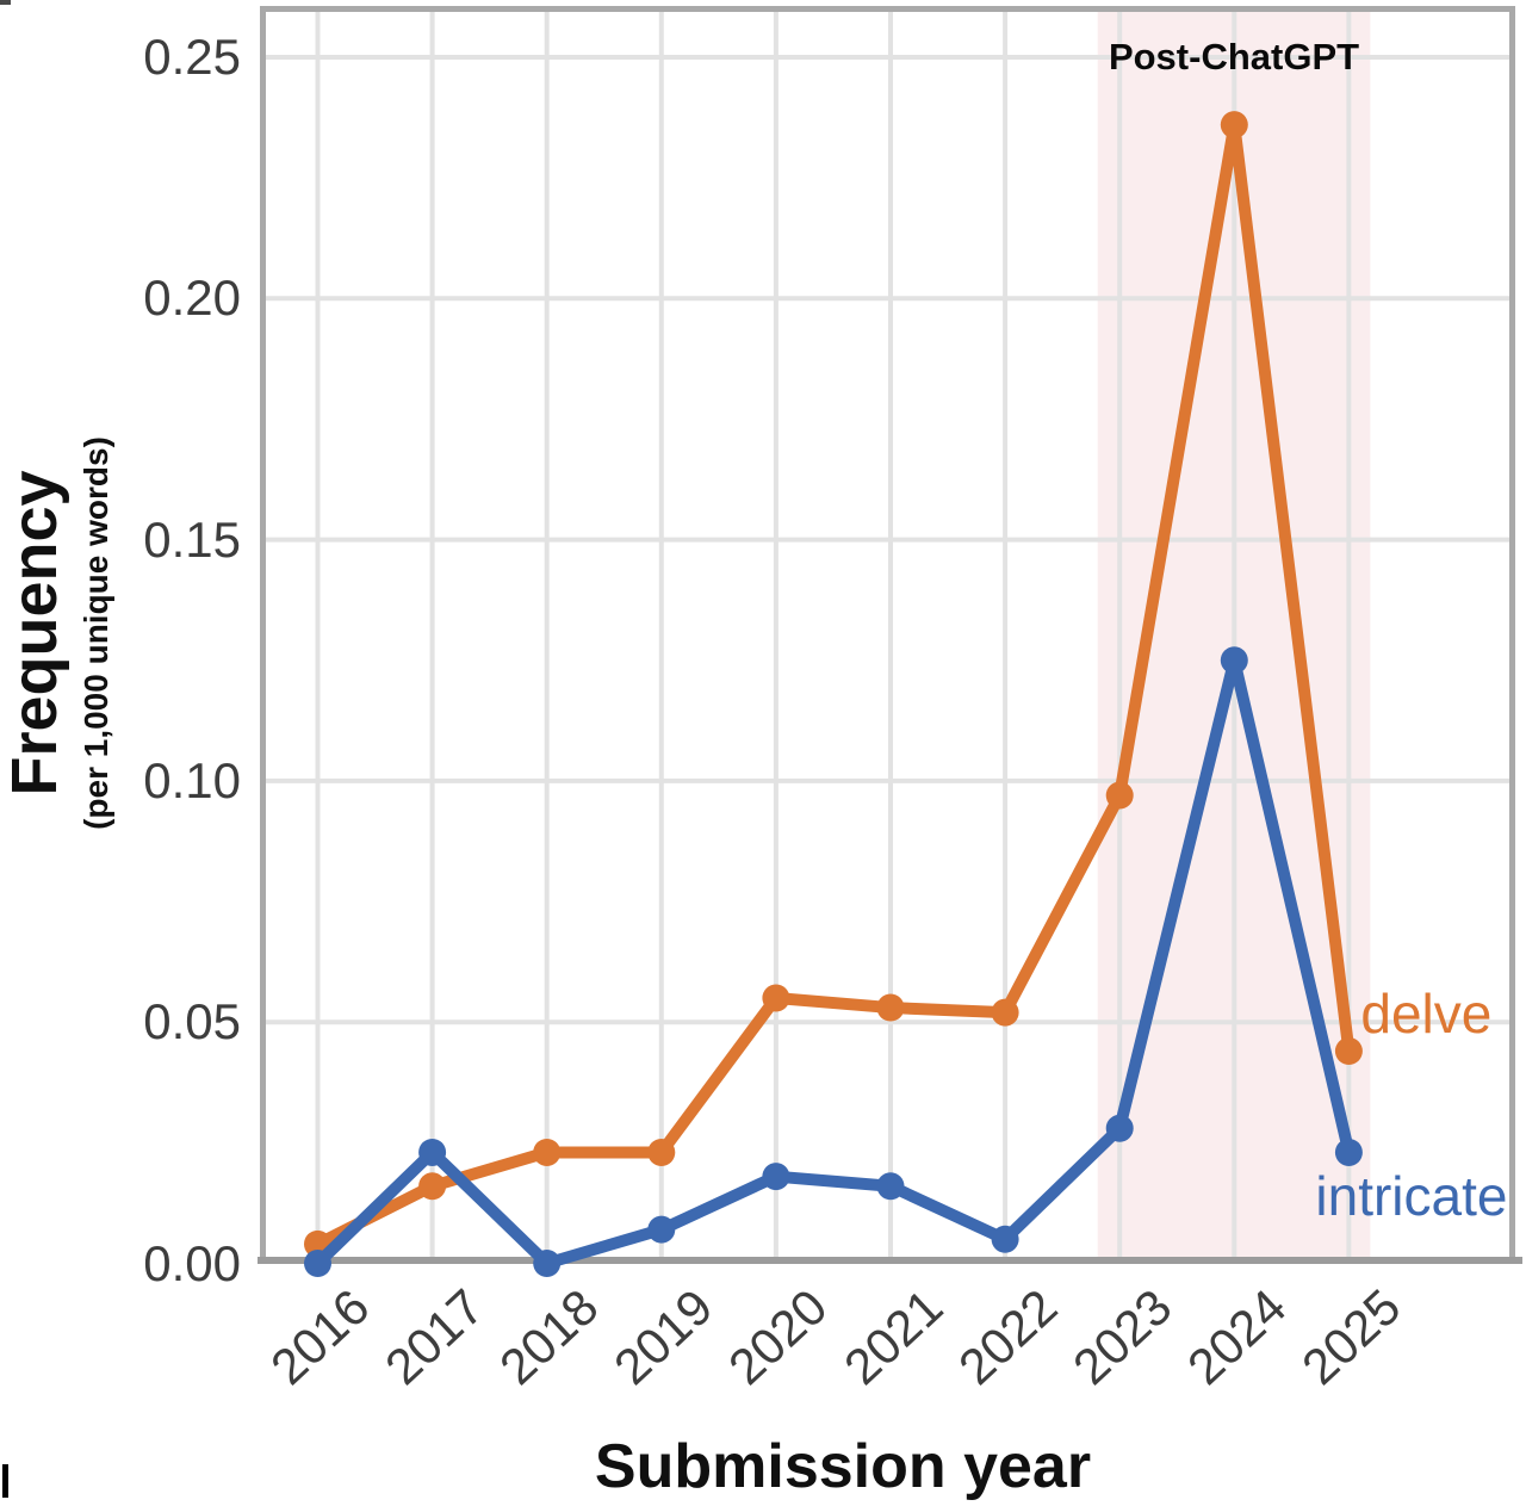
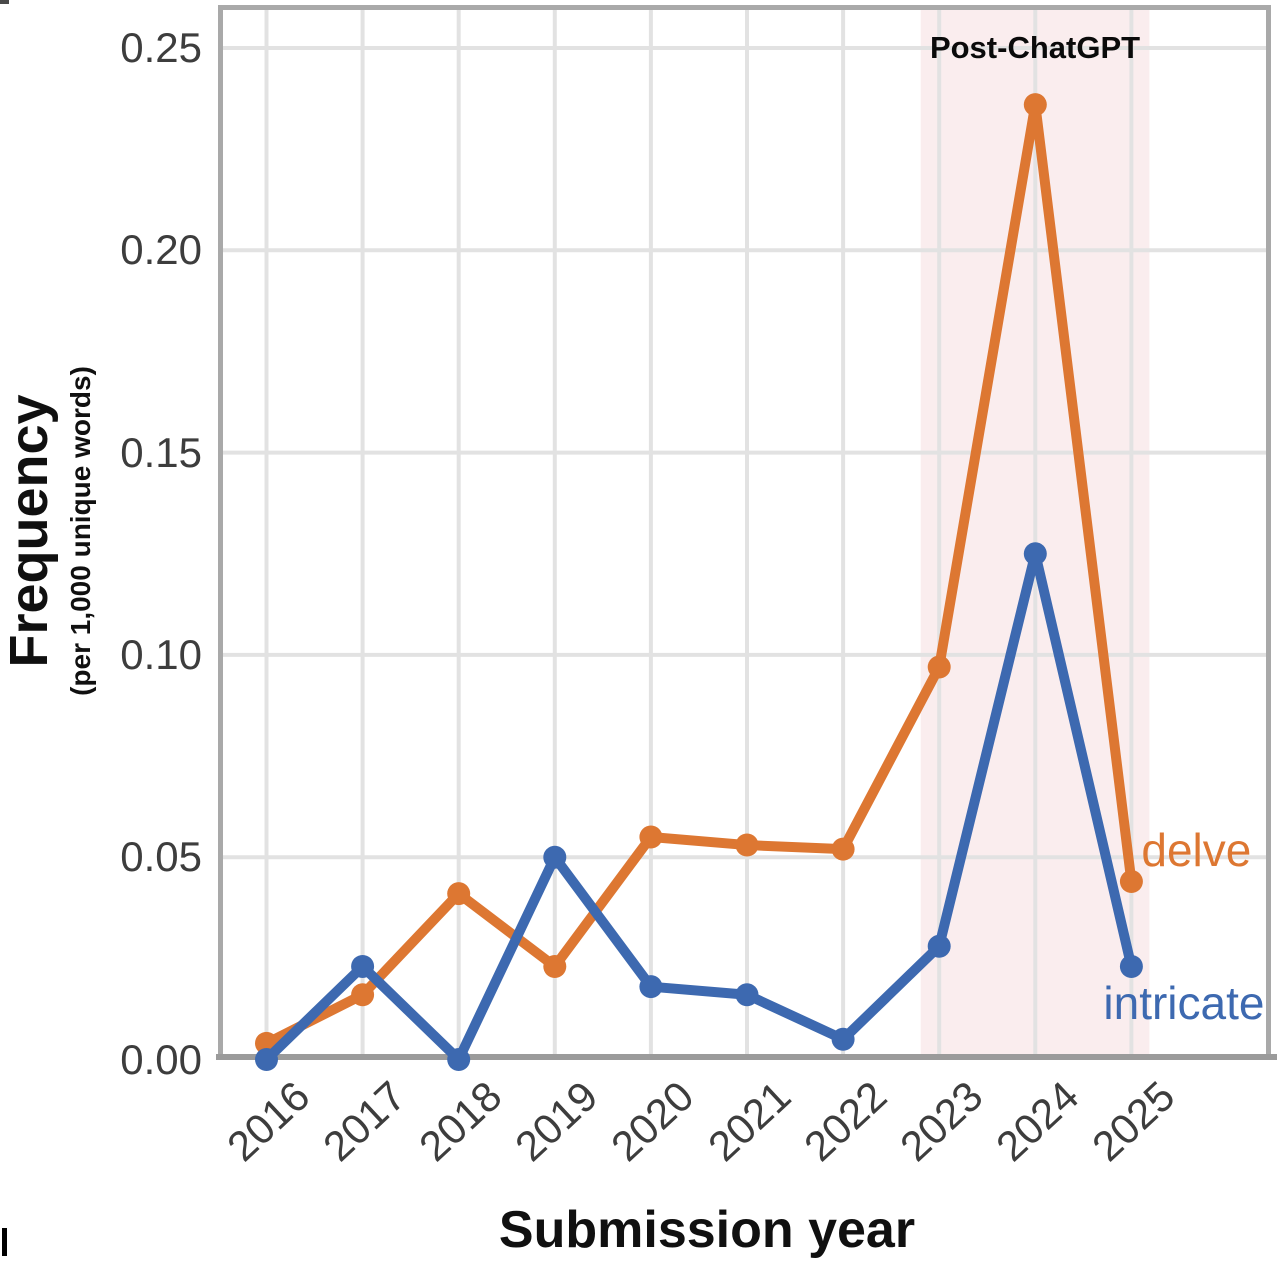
delve/2018: 0.023 -> 0.041
intricate/2019: 0.007 -> 0.050
